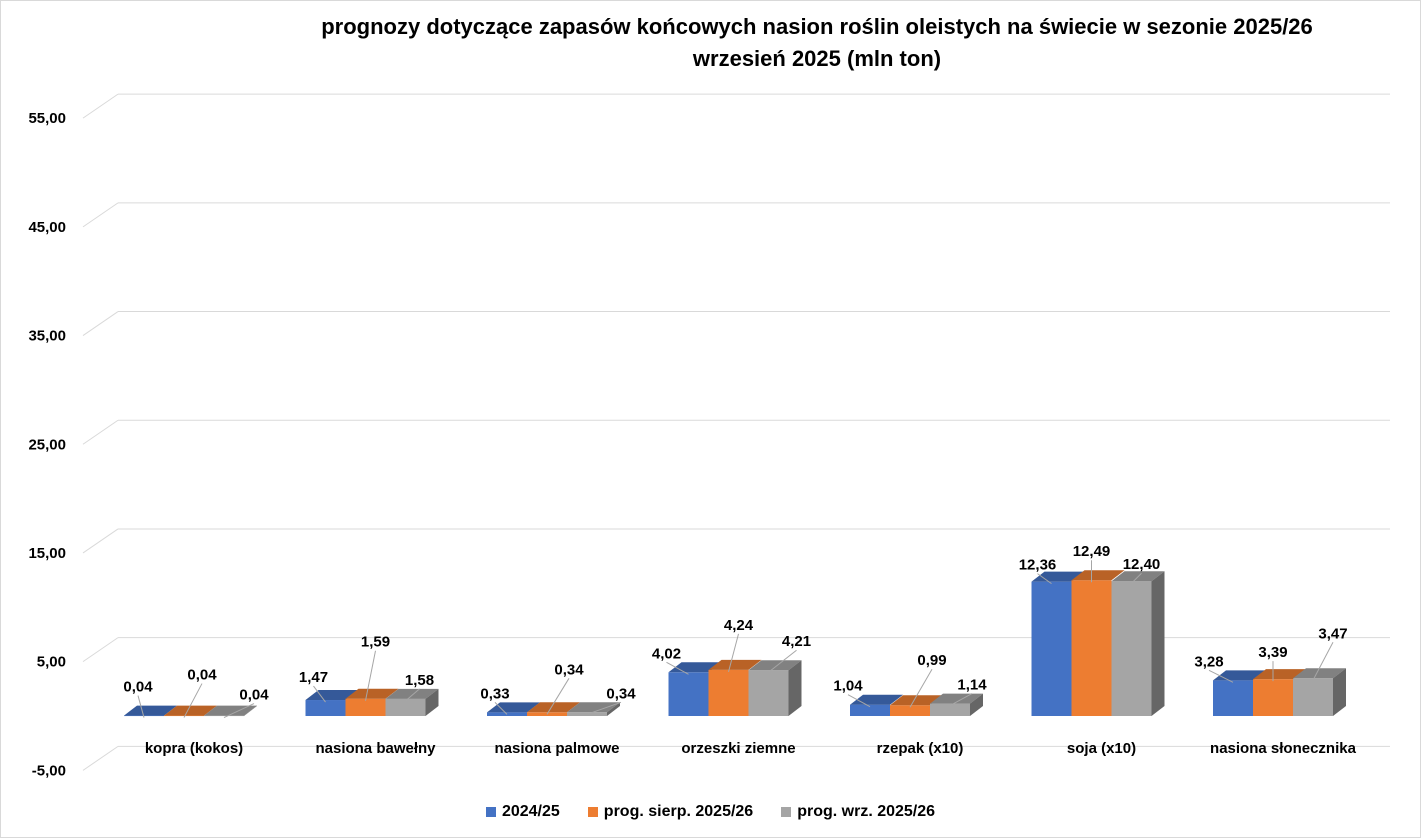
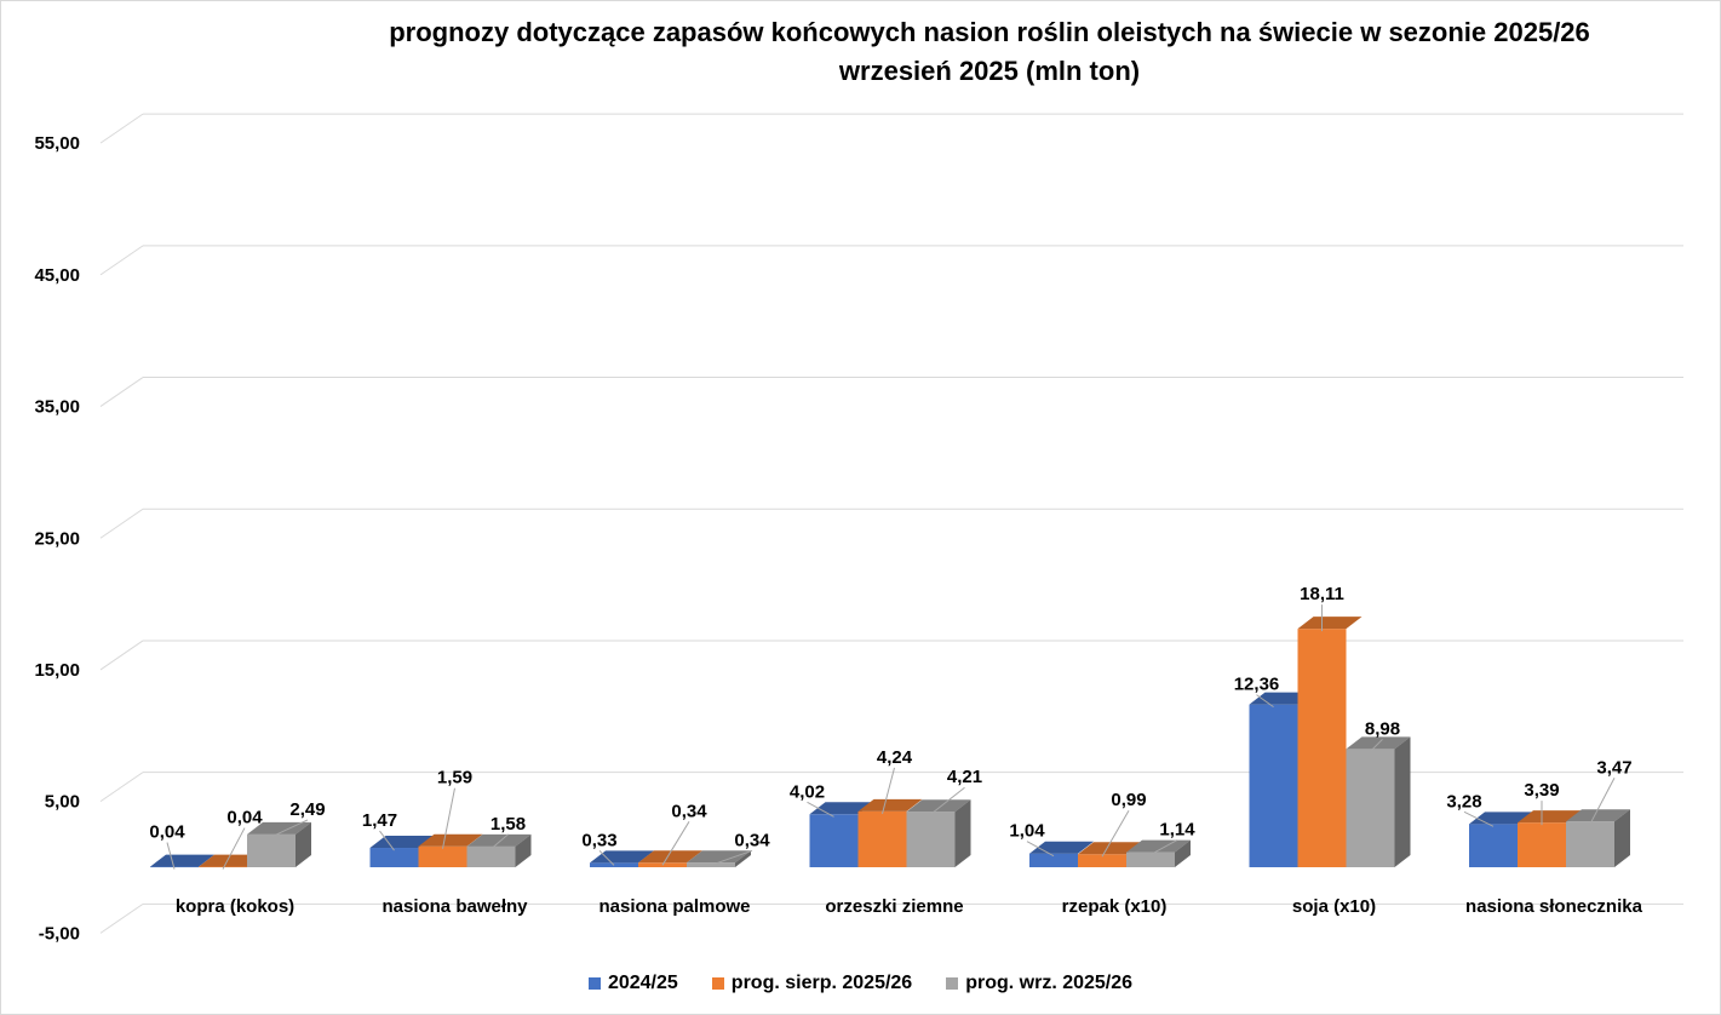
prog. wrz. 2025/26/kopra (kokos): 0,04 -> 2,49
prog. sierp. 2025/26/soja (x10): 12,49 -> 18,11
prog. wrz. 2025/26/soja (x10): 12,40 -> 8,98
